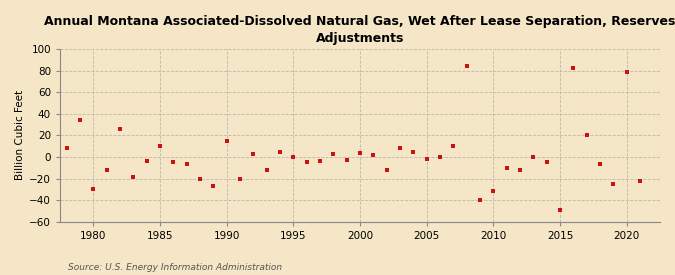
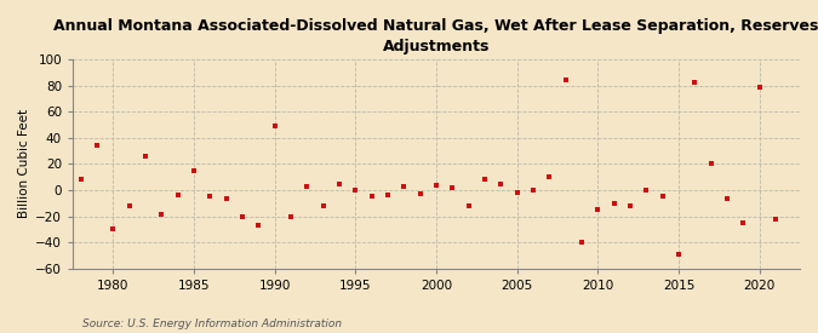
1985: 10 -> 15
1990: 15 -> 49
2010: -32 -> -15
